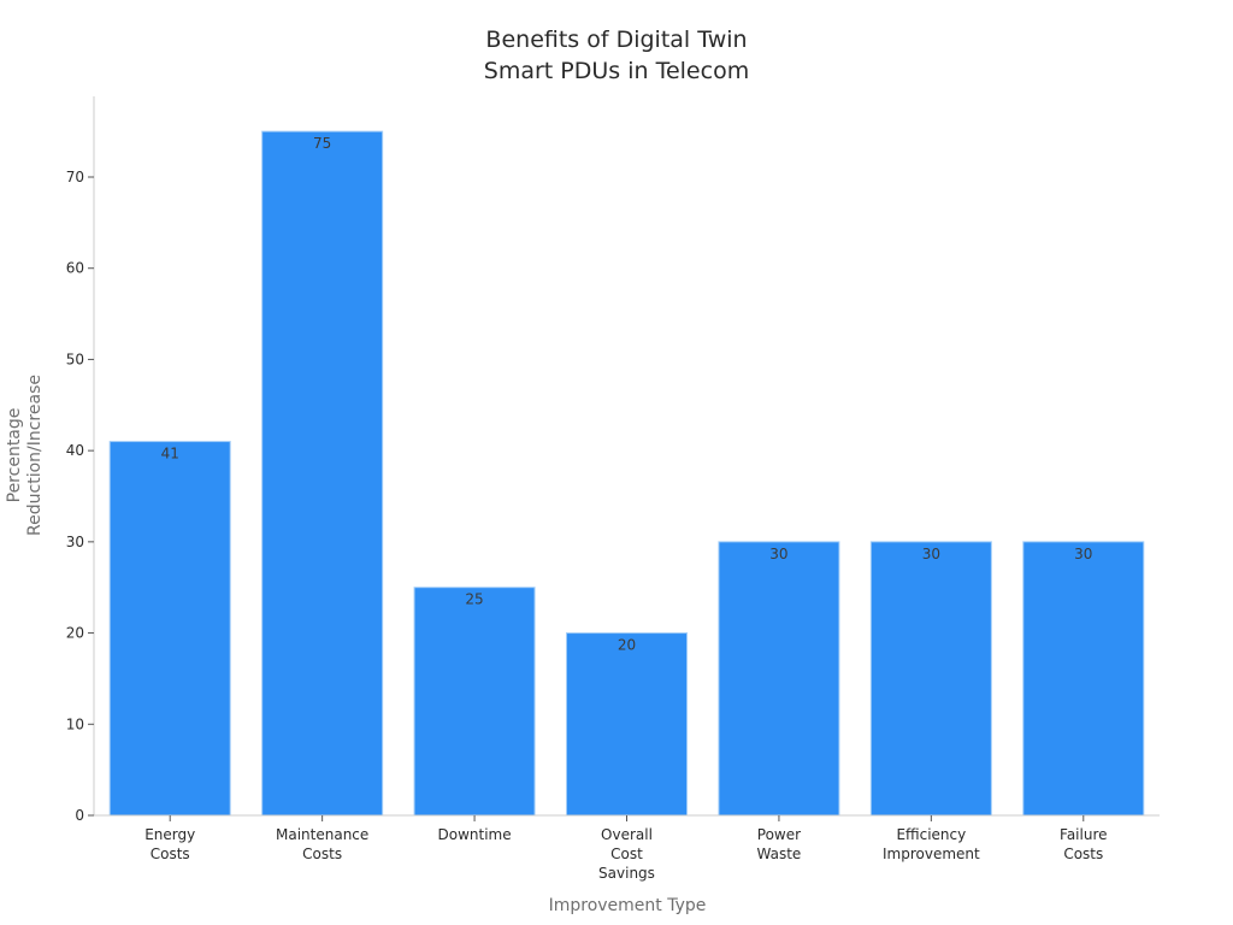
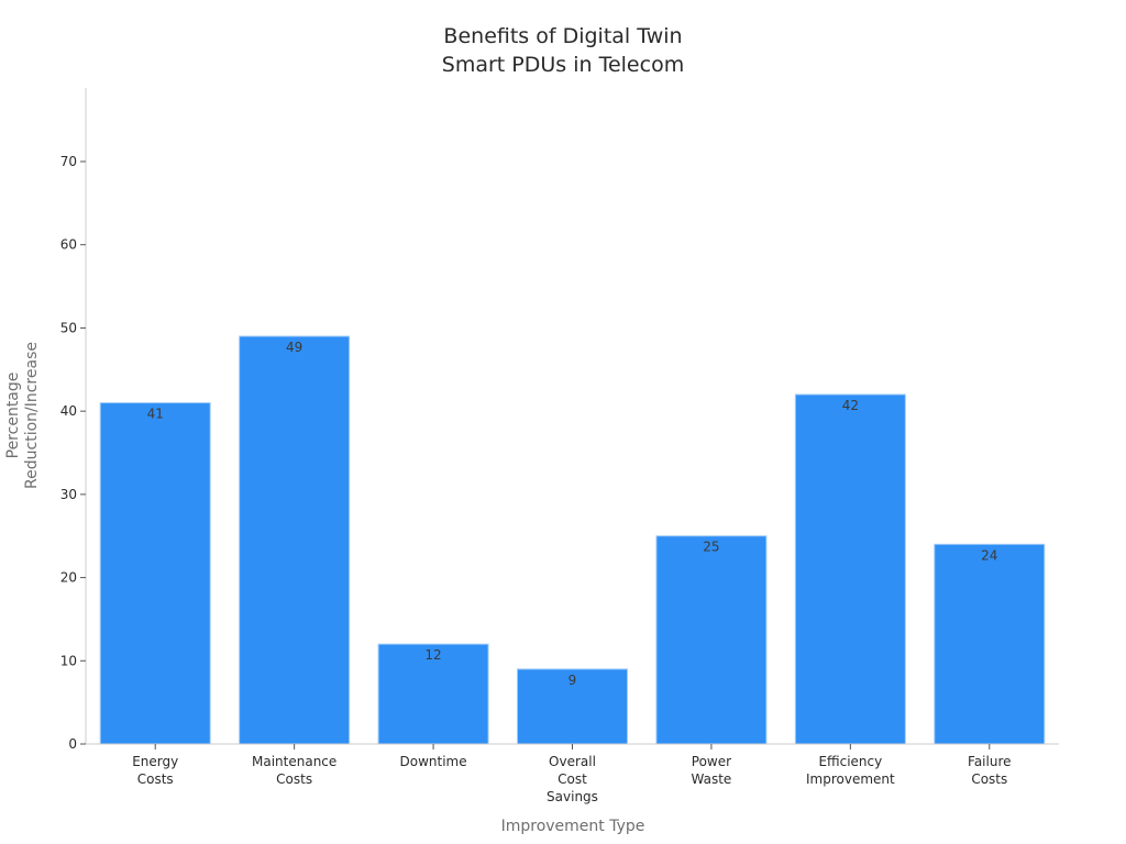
Maintenance Costs: 75 -> 49
Downtime: 25 -> 12
Overall Cost Savings: 20 -> 9
Power Waste: 30 -> 25
Efficiency Improvement: 30 -> 42
Failure Costs: 30 -> 24
